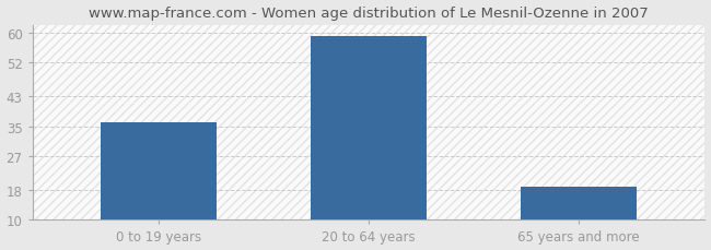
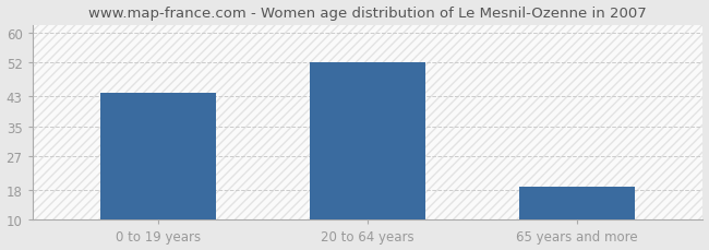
0 to 19 years: 36 -> 44
20 to 64 years: 59 -> 52
